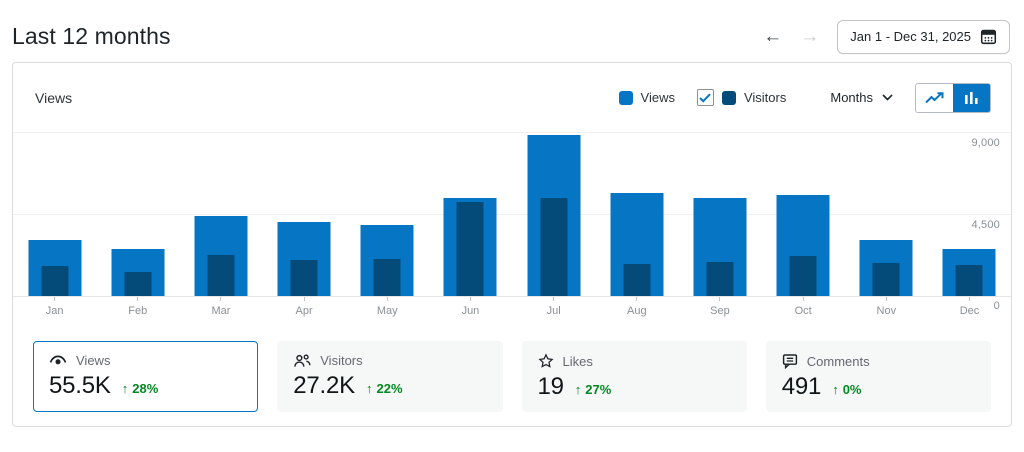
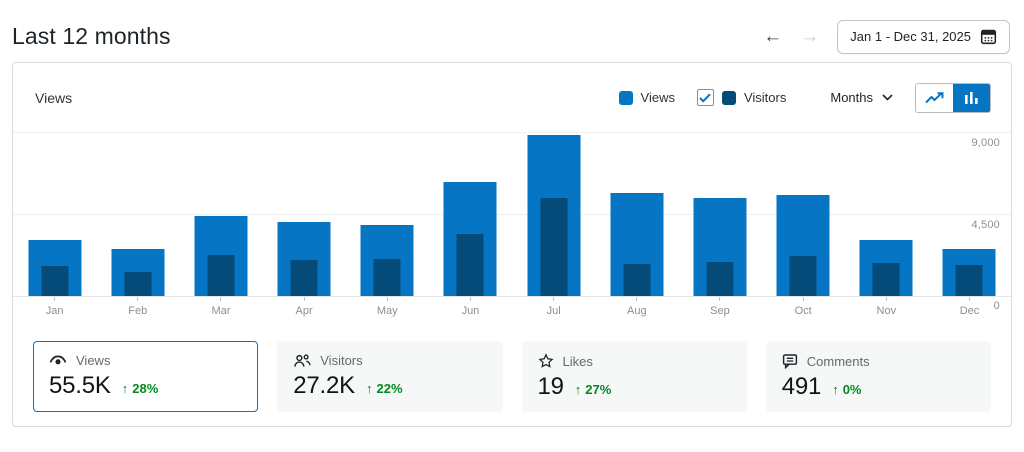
Views/Jun: 5400 -> 6300
Visitors/Jun: 5200 -> 3400
